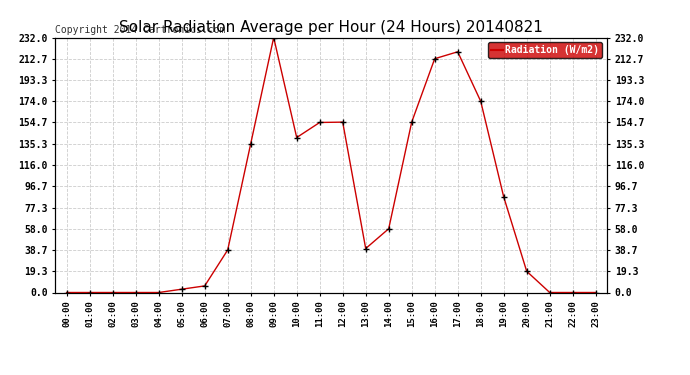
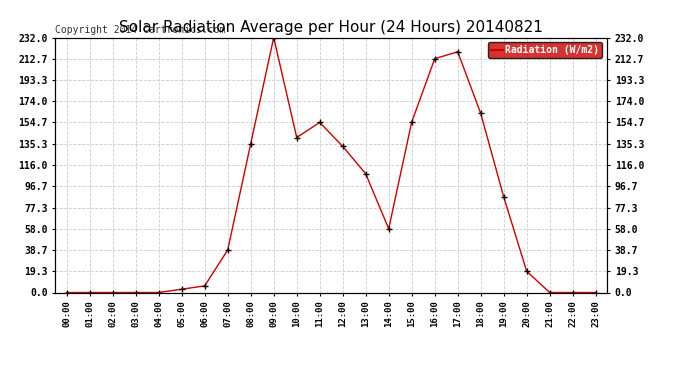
12:00: 155 -> 133
13:00: 40 -> 108
18:00: 174 -> 163
